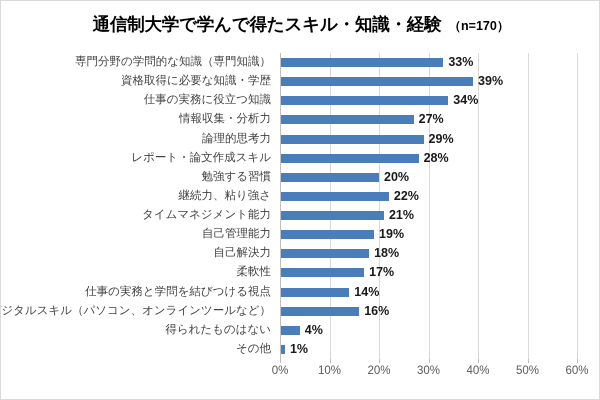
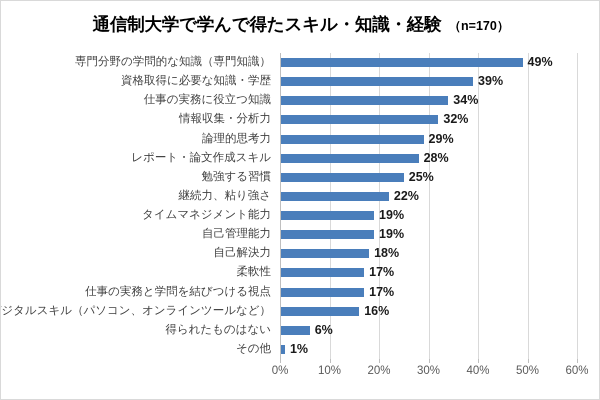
専門分野の学問的な知識（専門知識）: 33% -> 49%
情報収集・分析力: 27% -> 32%
勉強する習慣: 20% -> 25%
タイムマネジメント能力: 21% -> 19%
仕事の実務と学問を結びつける視点: 14% -> 17%
得られたものはない: 4% -> 6%
